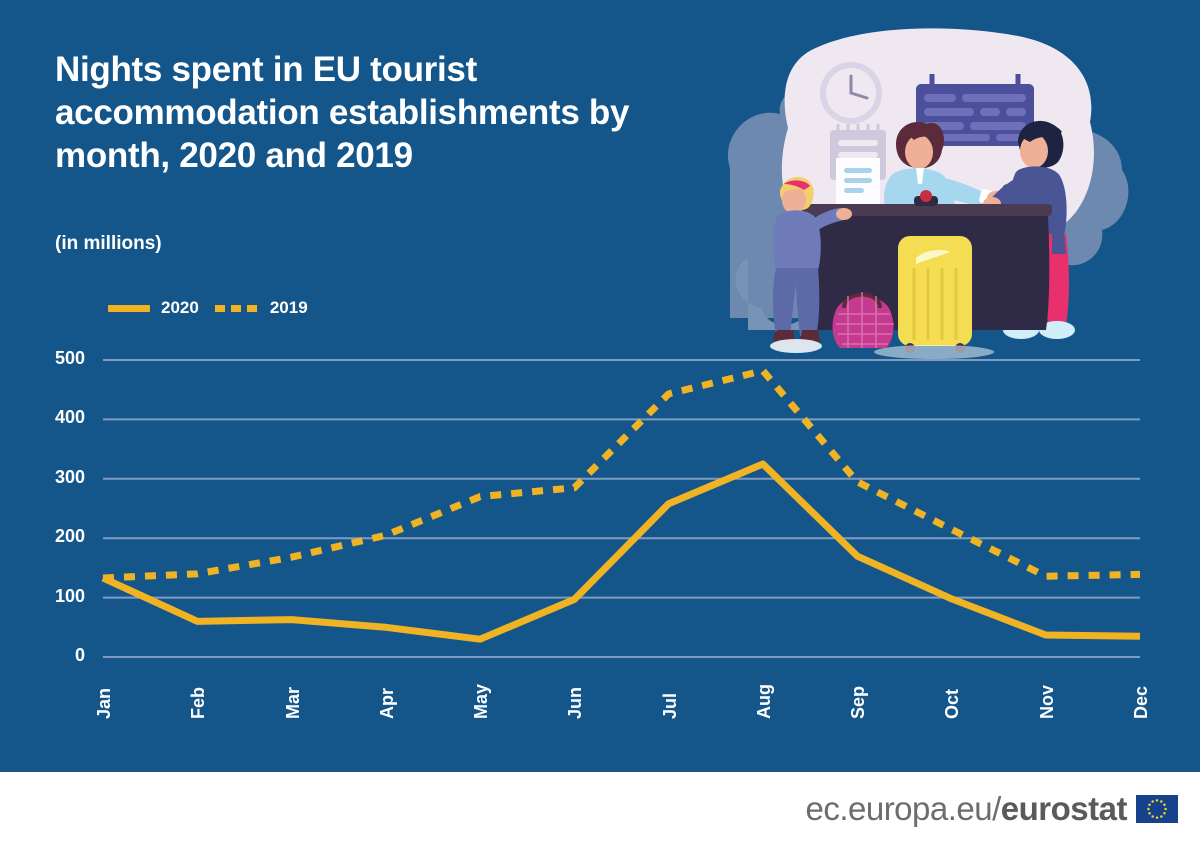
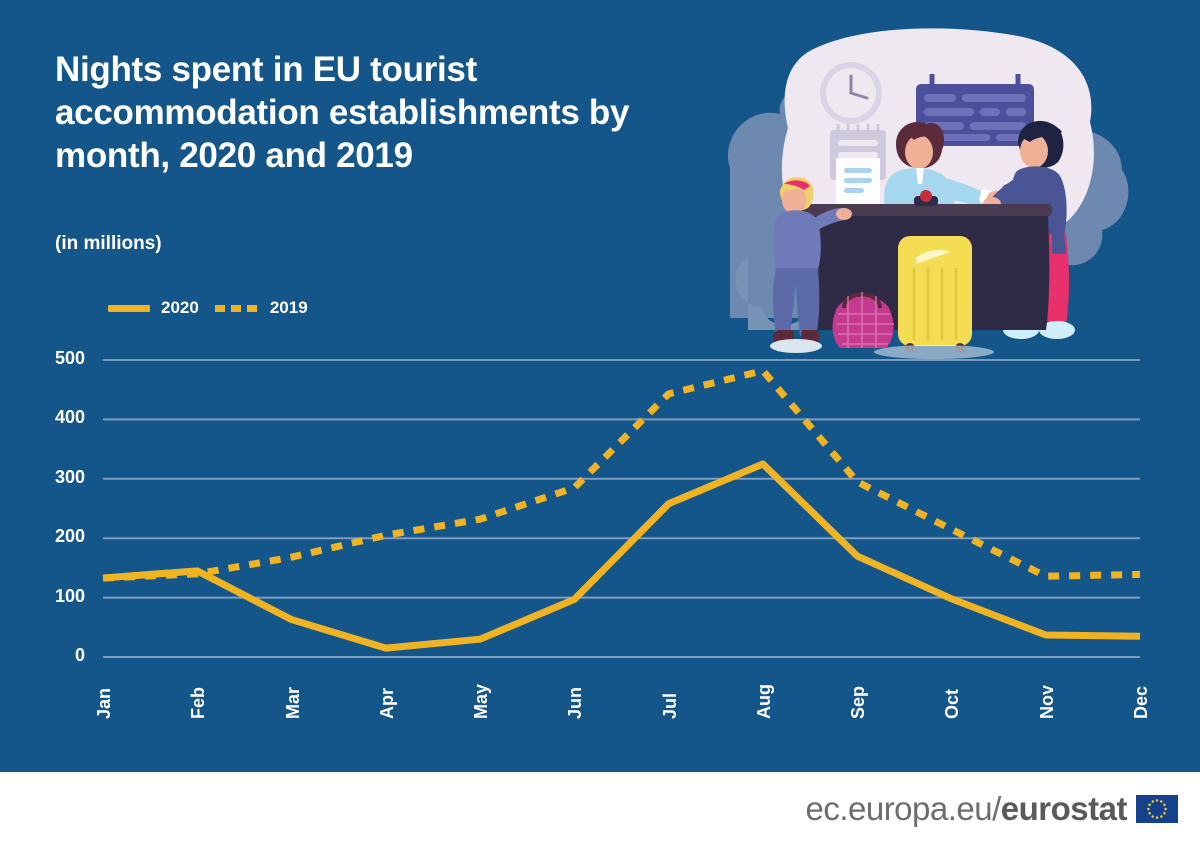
2020/Feb: 60 -> 140
2020/Apr: 50 -> 20
2019/May: 270 -> 230
